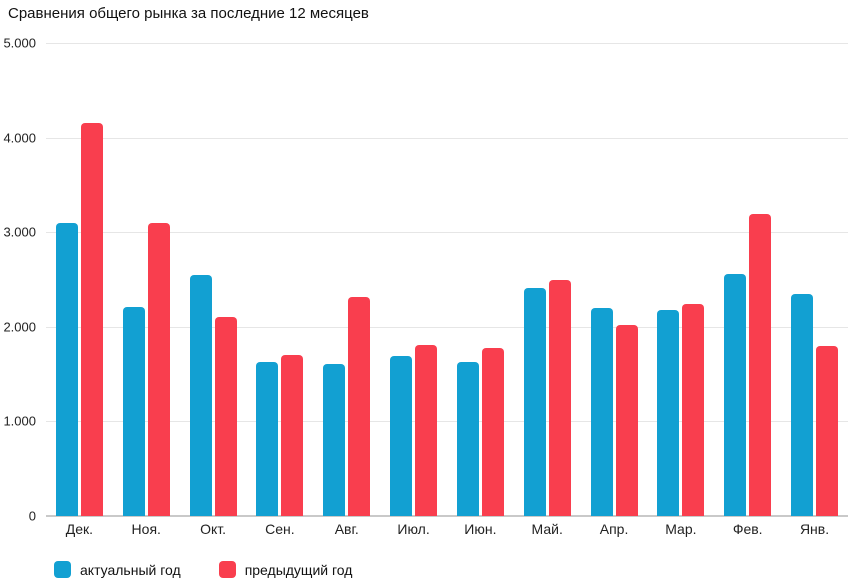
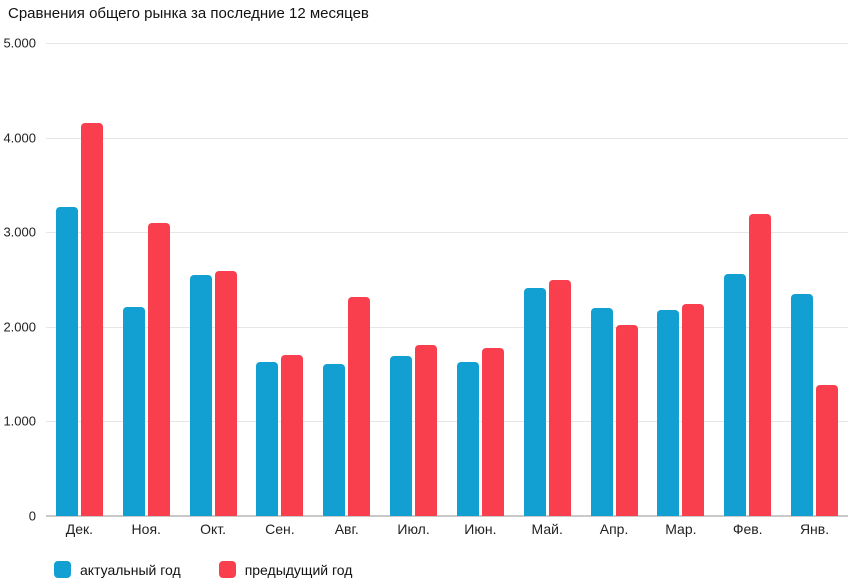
актуальный год/Дек.: 3100 -> 3300
предыдущий год/Окт.: 2100 -> 2600
предыдущий год/Янв.: 1800 -> 1400
